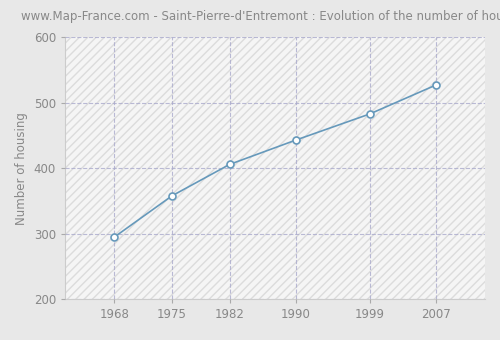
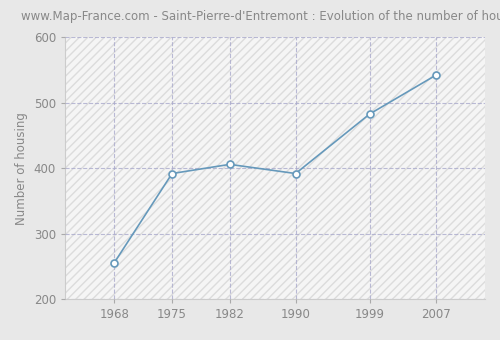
1968: 295 -> 256
1975: 358 -> 392
1990: 443 -> 392
2007: 527 -> 542
